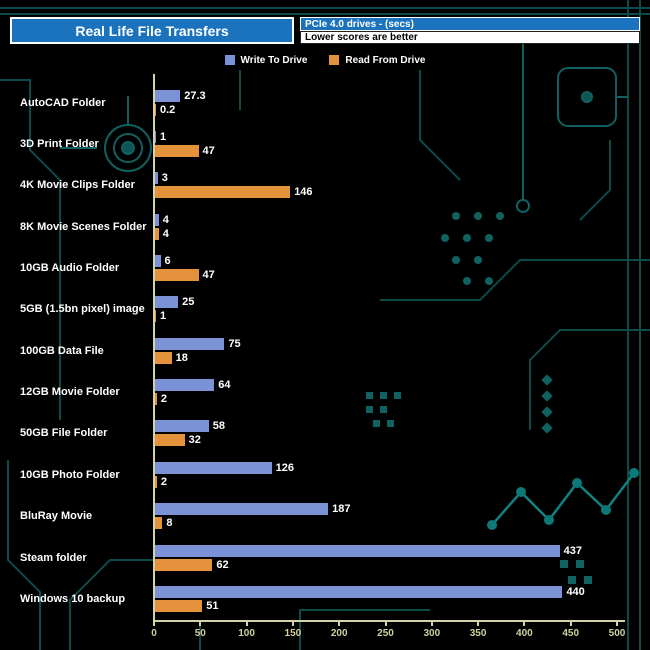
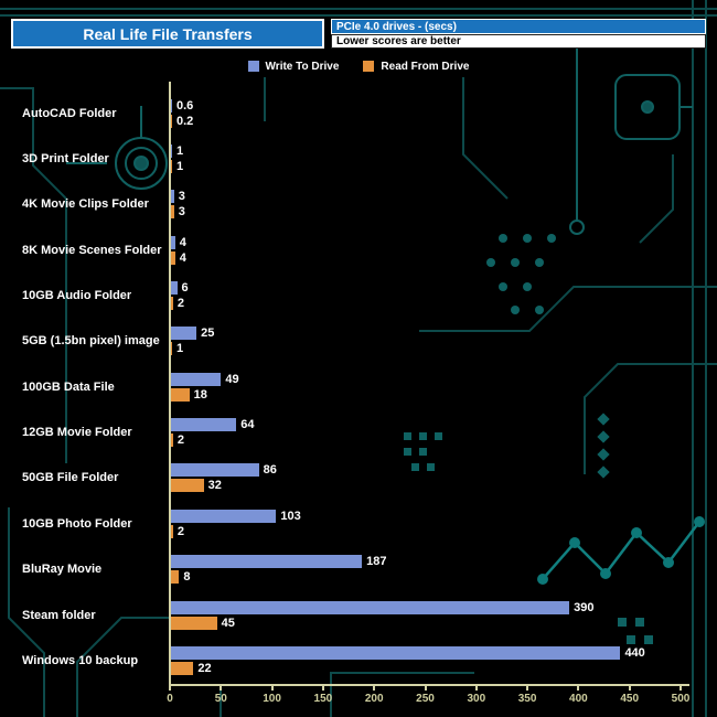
Write To Drive/AutoCAD Folder: 27.3 -> 0.6
Read From Drive/3D Print Folder: 47 -> 1
Read From Drive/4K Movie Clips Folder: 146 -> 3
Read From Drive/10GB Audio Folder: 47 -> 2
Write To Drive/100GB Data File: 75 -> 49
Write To Drive/50GB File Folder: 58 -> 86
Write To Drive/10GB Photo Folder: 126 -> 103
Write To Drive/Steam folder: 437 -> 390
Read From Drive/Steam folder: 62 -> 45
Read From Drive/Windows 10 backup: 51 -> 22
